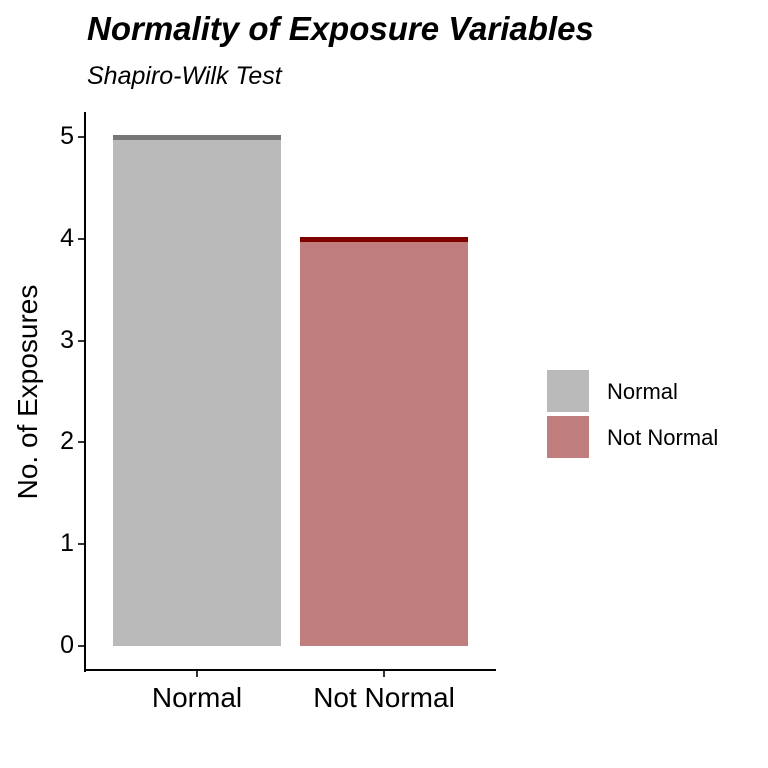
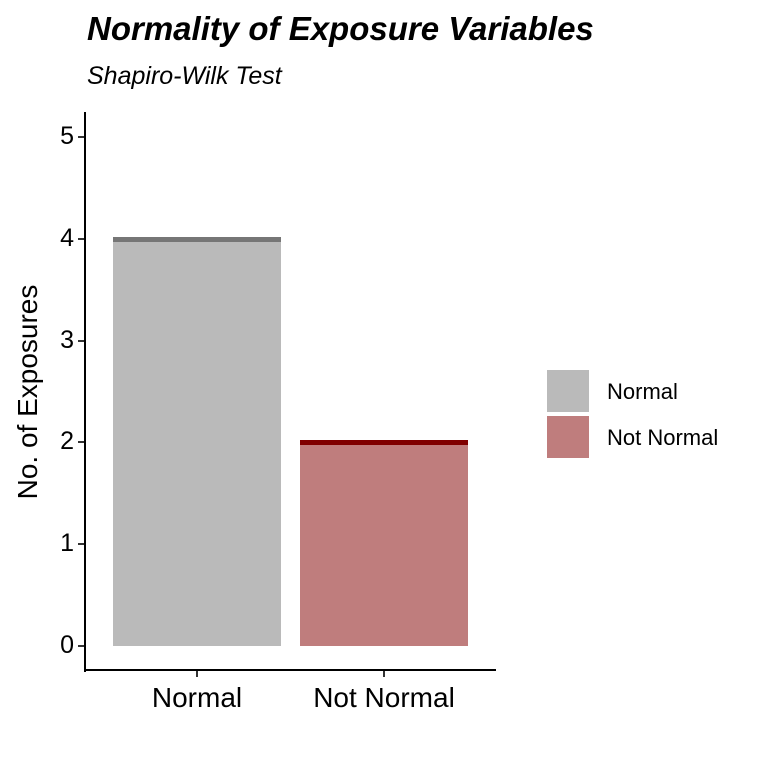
Normal: 5 -> 4
Not Normal: 4 -> 2
